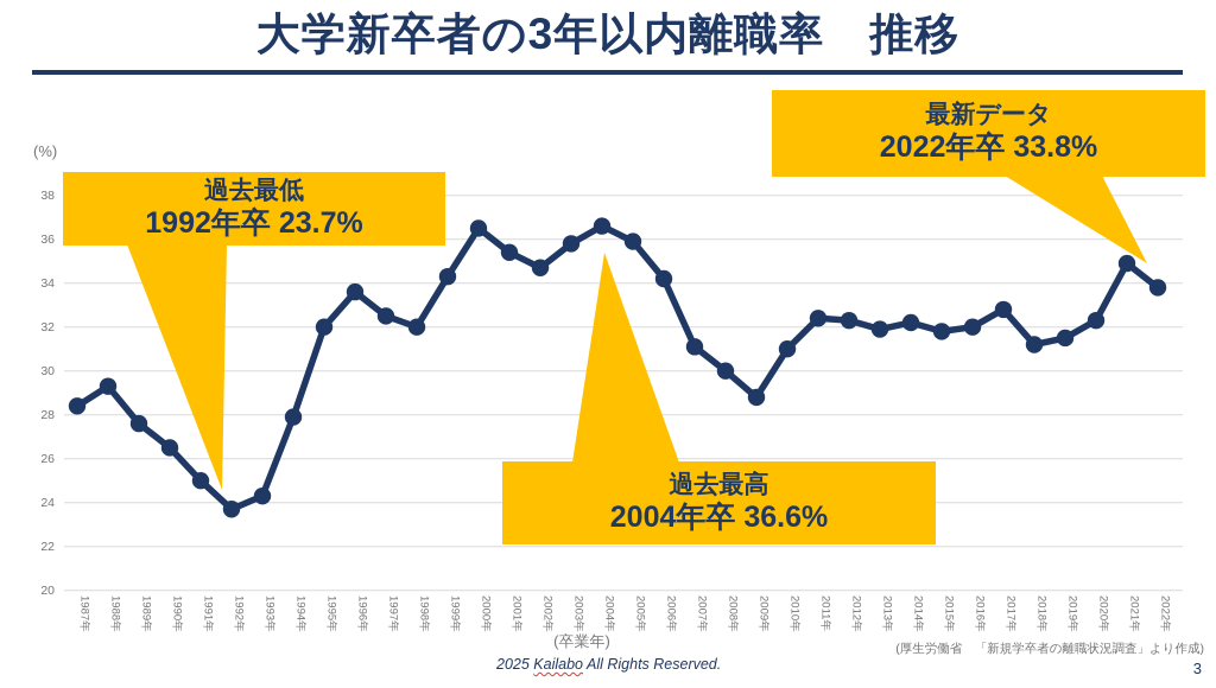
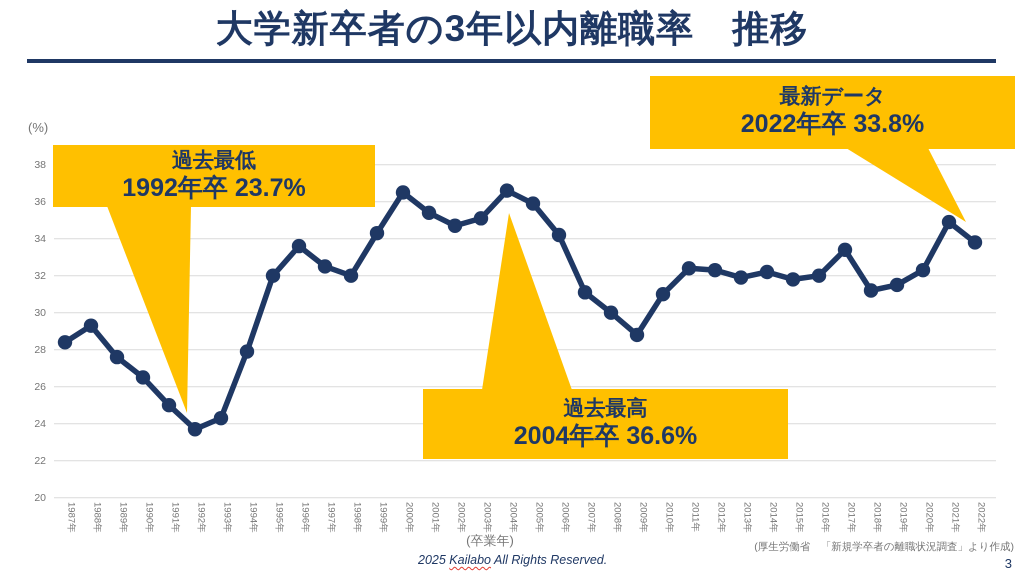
2003年: 35.8 -> 35.1
2017年: 32.8 -> 33.4
